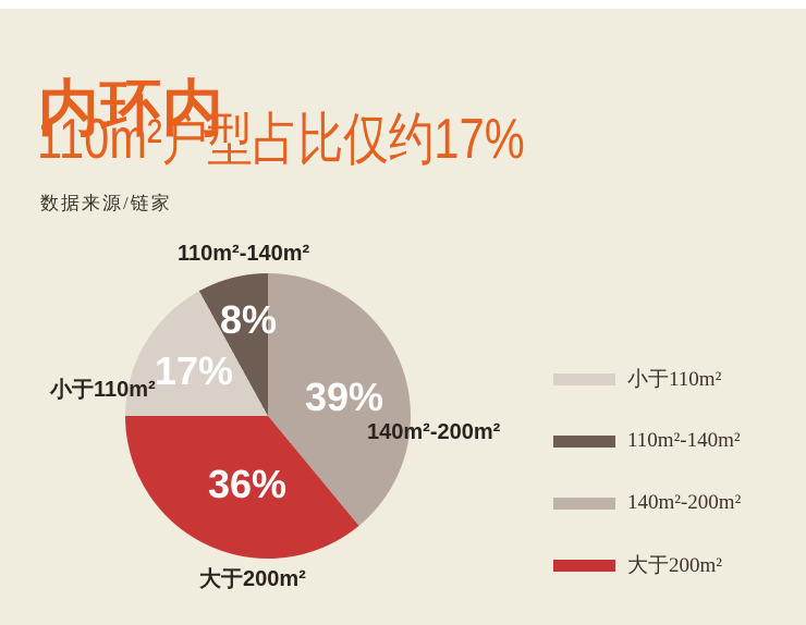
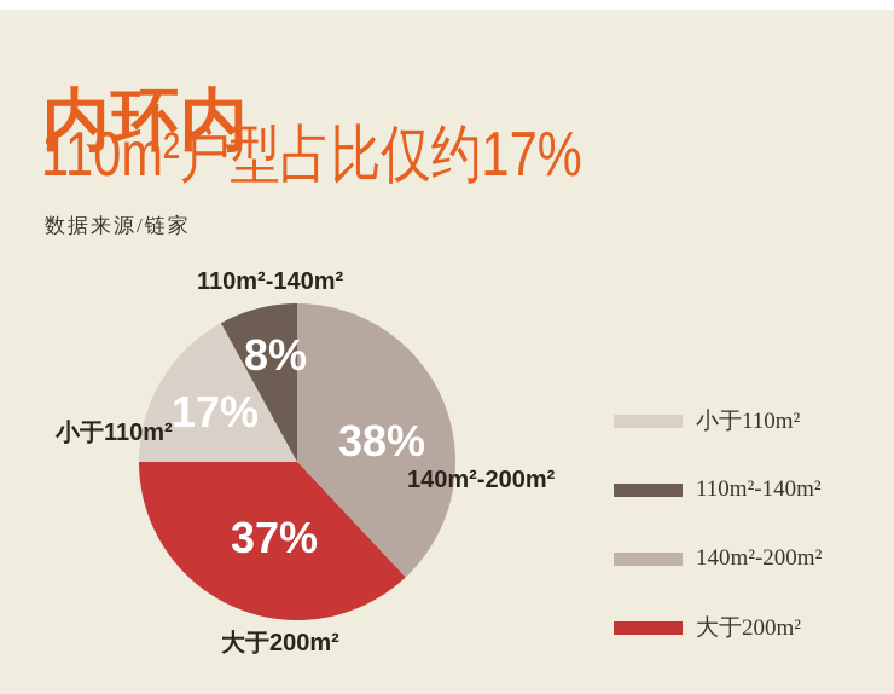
140m²-200m²: 39% -> 38%
大于200m²: 36% -> 37%
